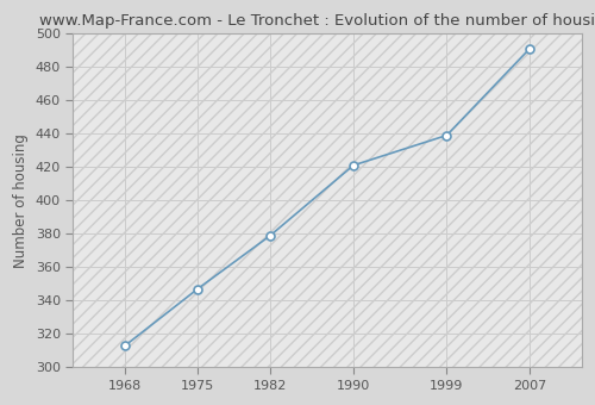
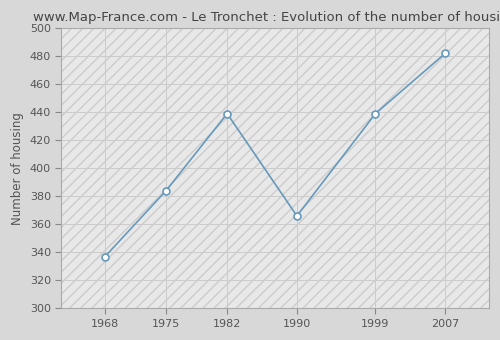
1968: 313 -> 337
1975: 347 -> 384
1982: 379 -> 439
1990: 421 -> 366
2007: 491 -> 482
